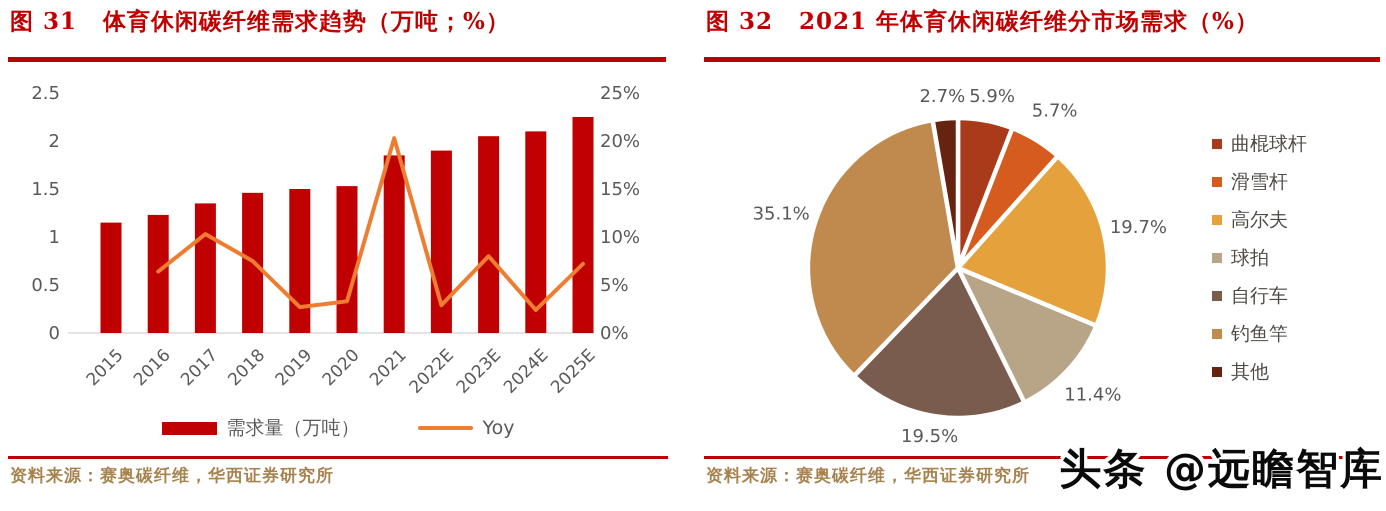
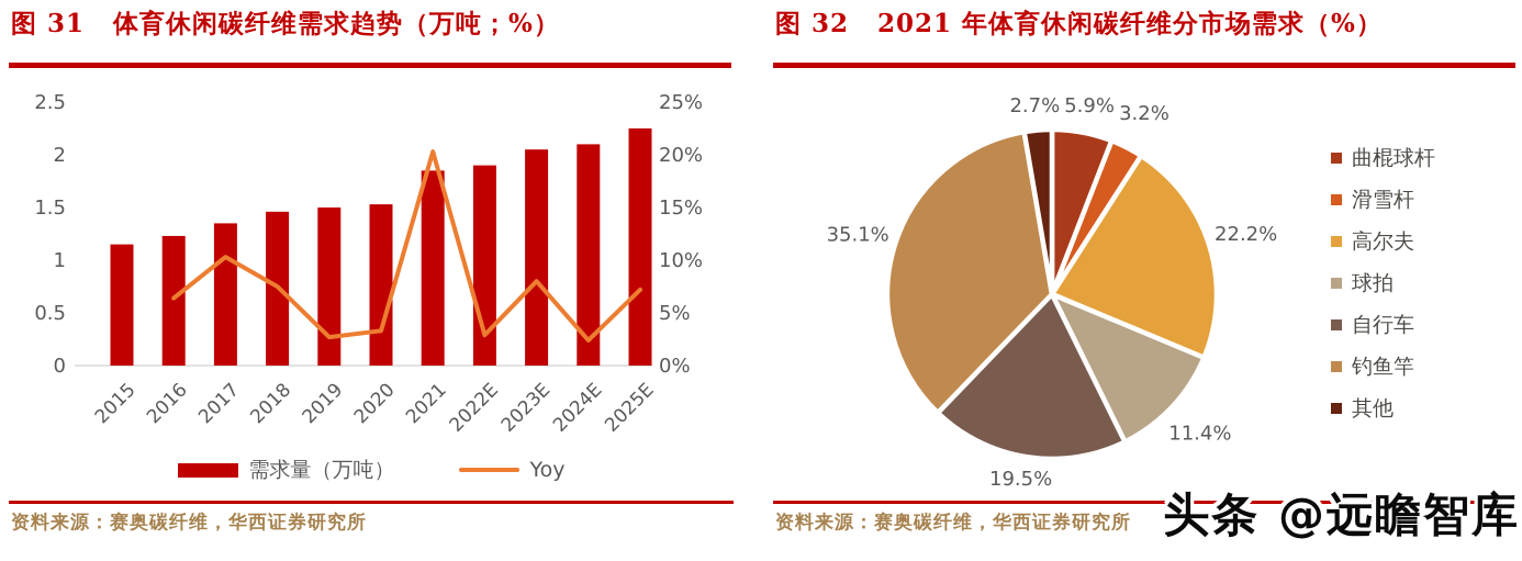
2021 年体育休闲碳纤维分市场需求（%）/滑雪杆: 5.7% -> 3.2%
2021 年体育休闲碳纤维分市场需求（%）/高尔夫: 19.7% -> 22.2%
